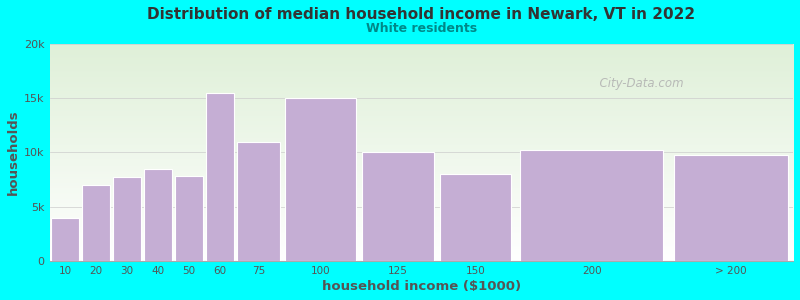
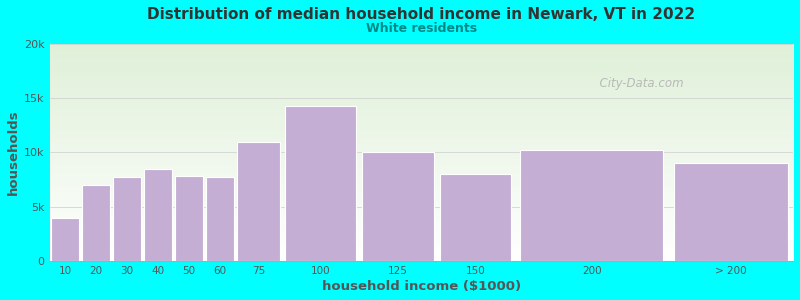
60: 15.5k -> 7.7k
100: 15.0k -> 14.3k
> 200: 9.8k -> 9.0k
